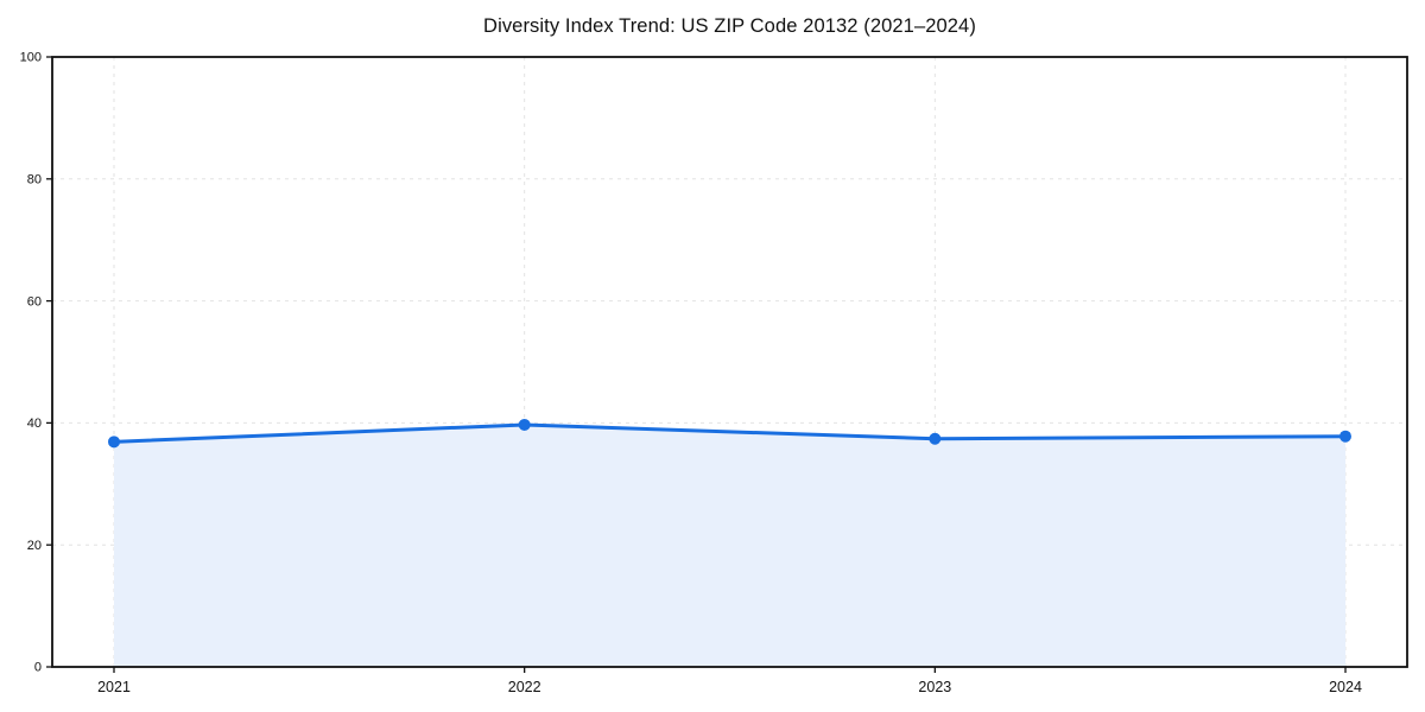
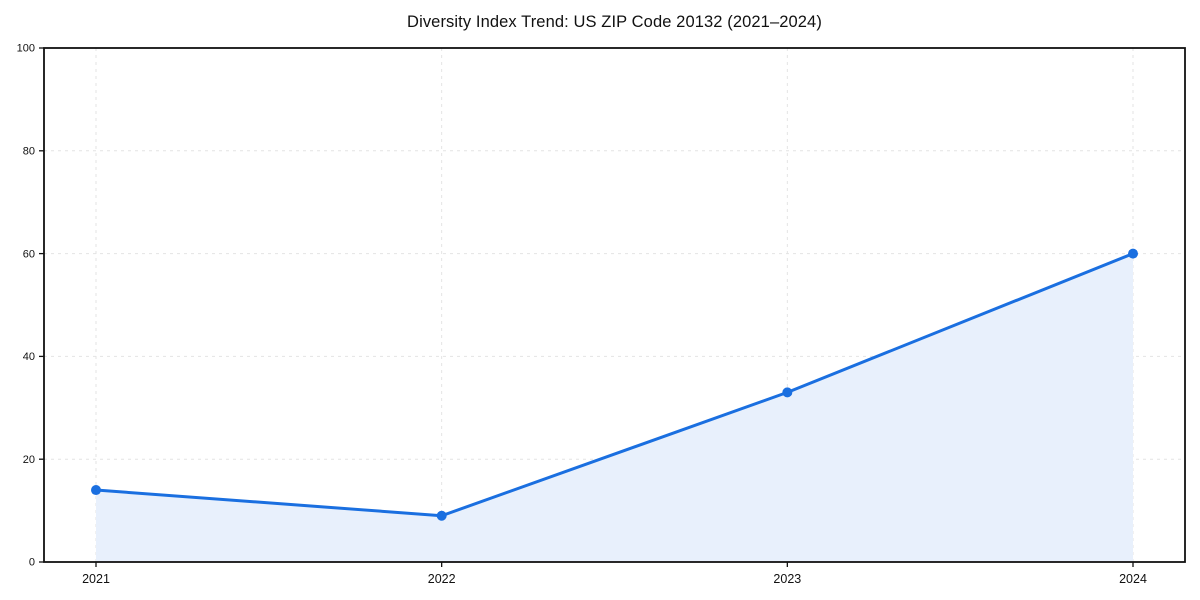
2021: 37 -> 14
2022: 40 -> 9
2023: 37 -> 33
2024: 38 -> 60
